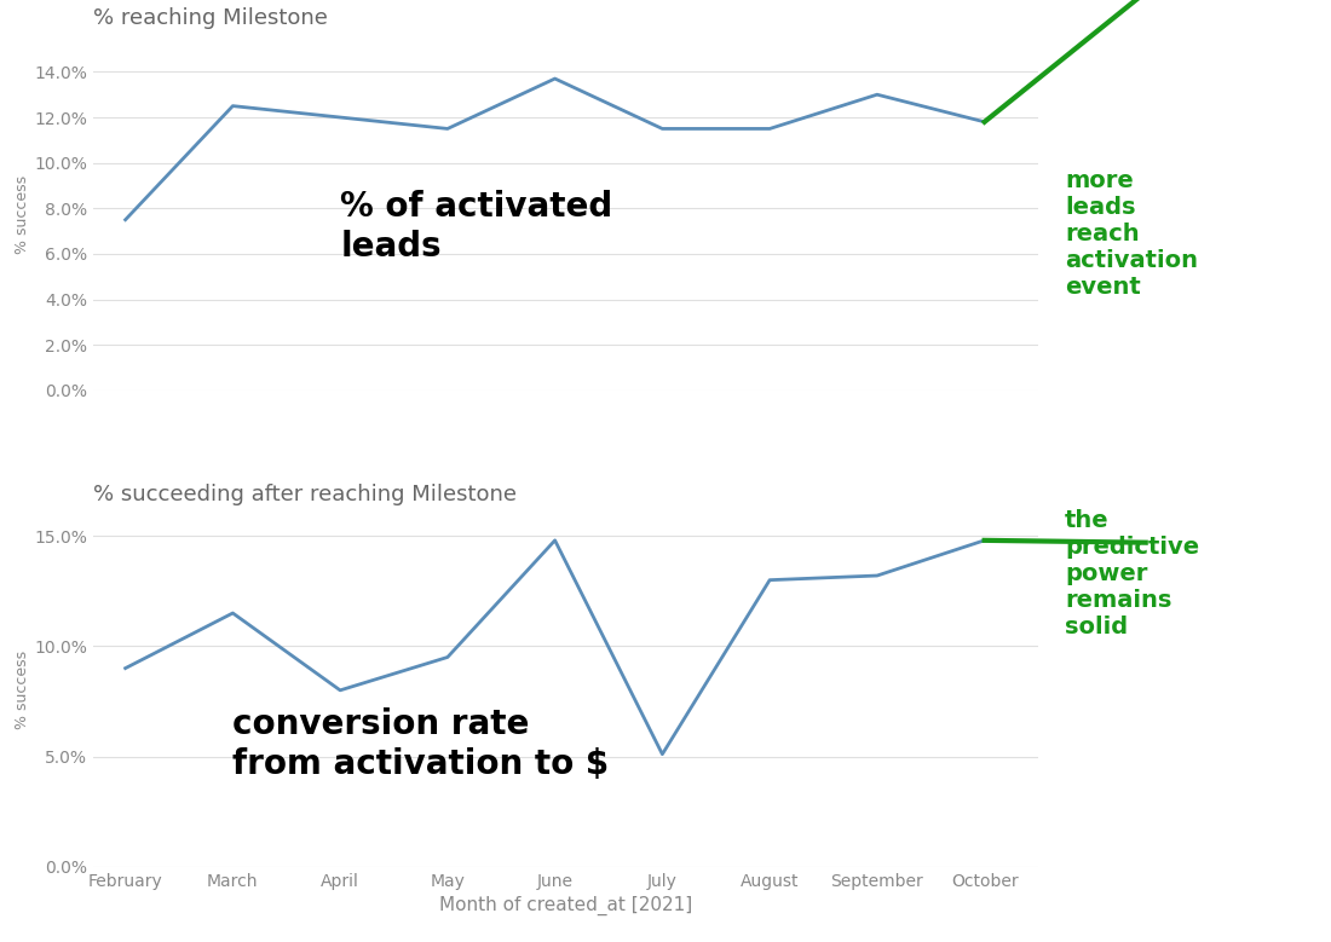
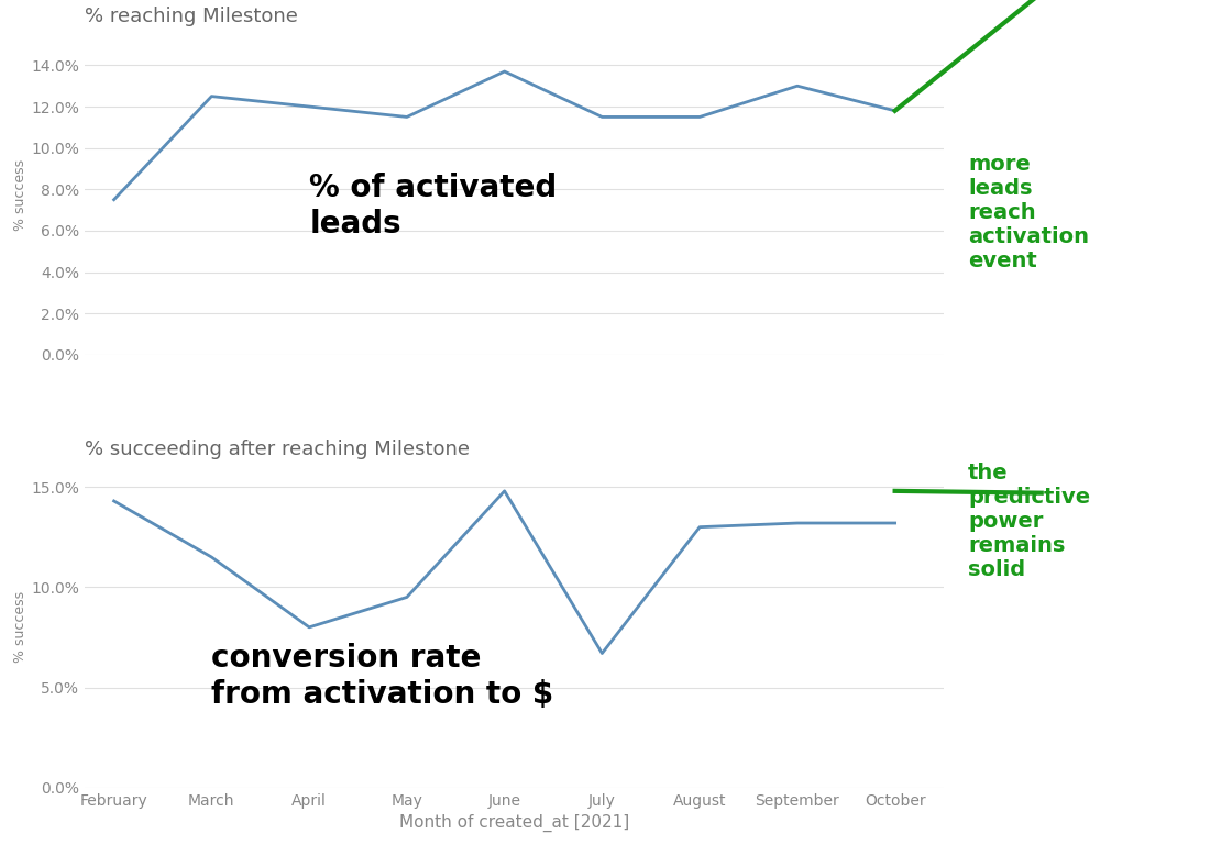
% succeeding after reaching Milestone/February: 9.0% -> 14.3%
% succeeding after reaching Milestone/July: 5.1% -> 6.7%
% succeeding after reaching Milestone/October: 14.8% -> 13.2%
